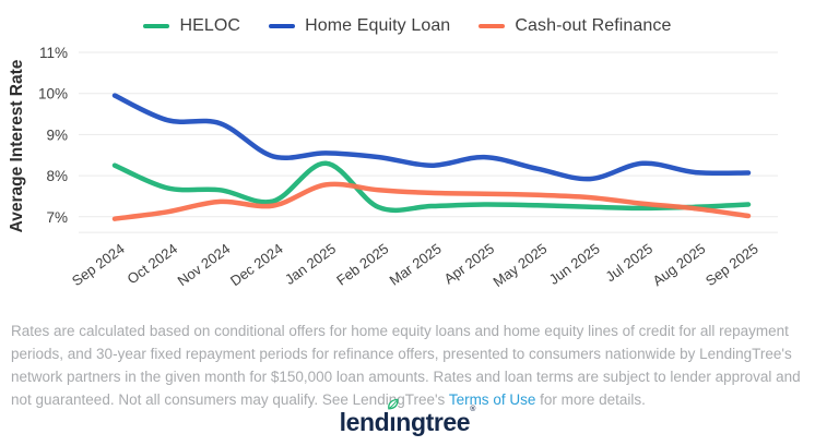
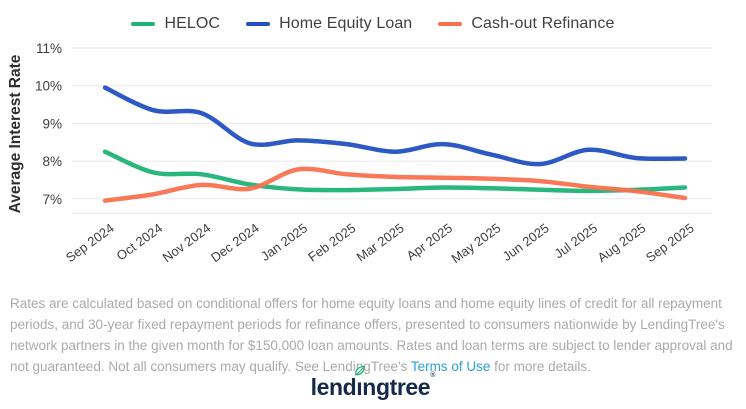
HELOC/Jan 2025: 8.3% -> 7.2%
